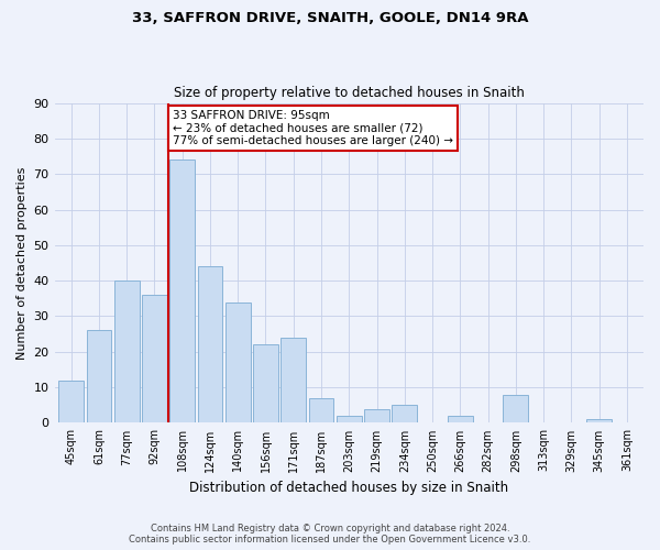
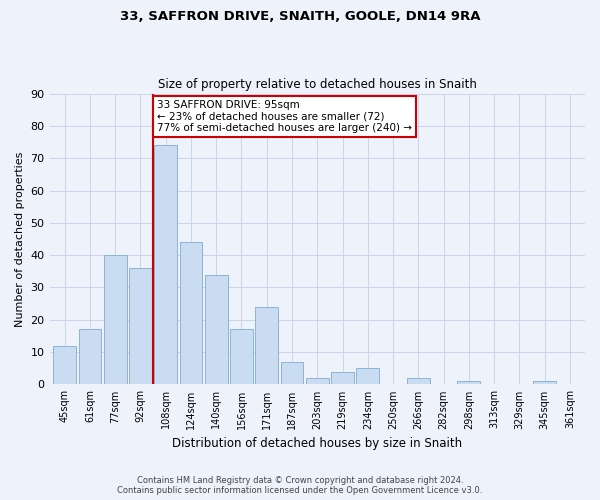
61sqm: 26 -> 17
156sqm: 22 -> 17
298sqm: 8 -> 1
